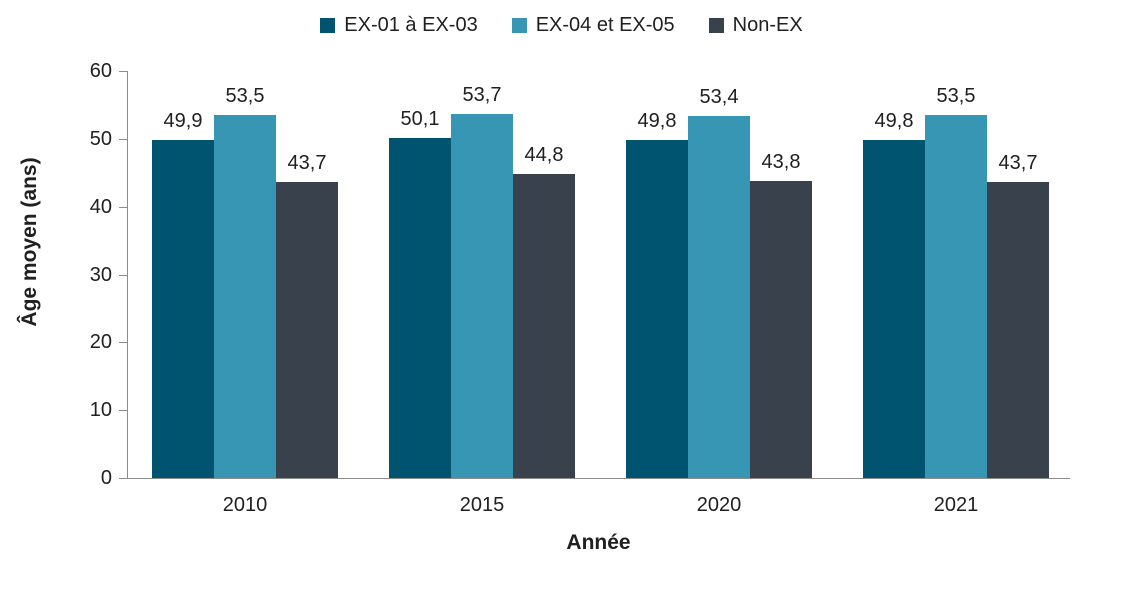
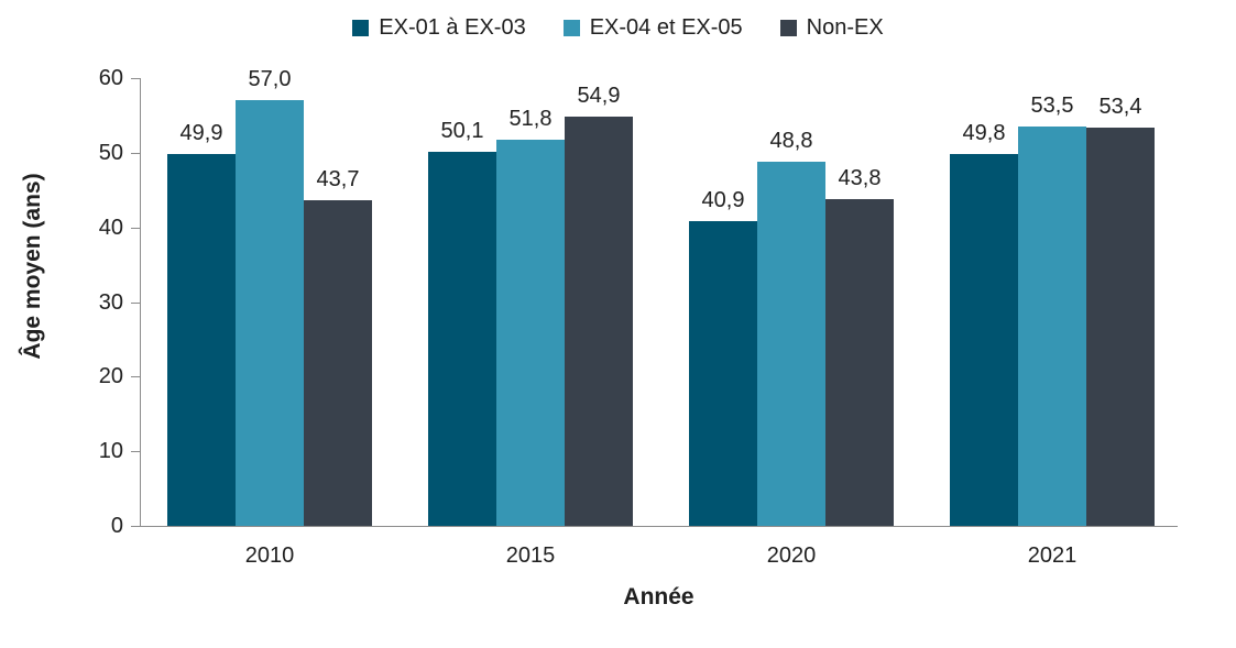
EX-04 et EX-05/2010: 53,5 -> 57,0
EX-04 et EX-05/2015: 53,7 -> 51,8
Non-EX/2015: 44,8 -> 54,9
EX-01 à EX-03/2020: 49,8 -> 40,9
EX-04 et EX-05/2020: 53,4 -> 48,8
Non-EX/2021: 43,7 -> 53,4
